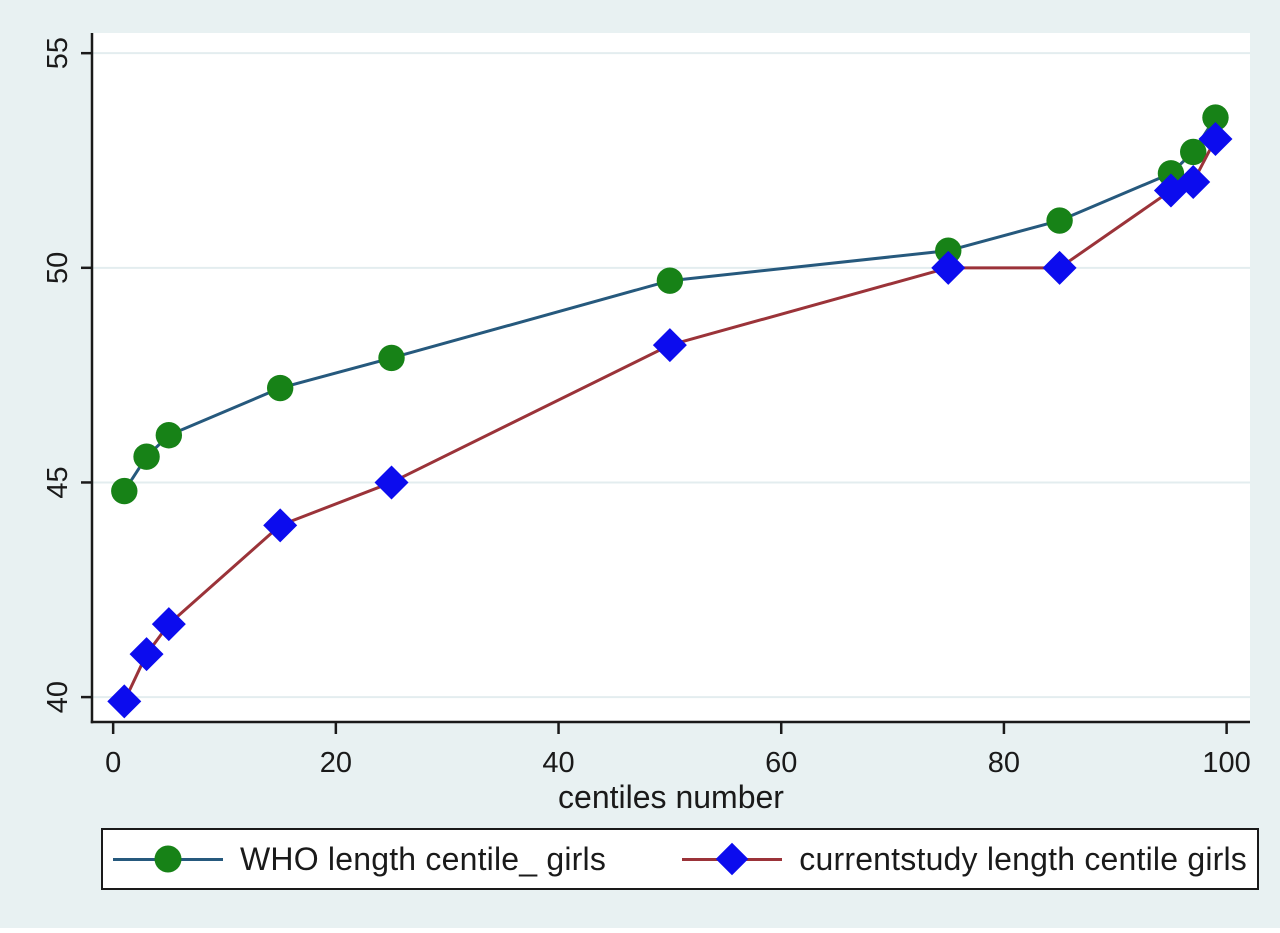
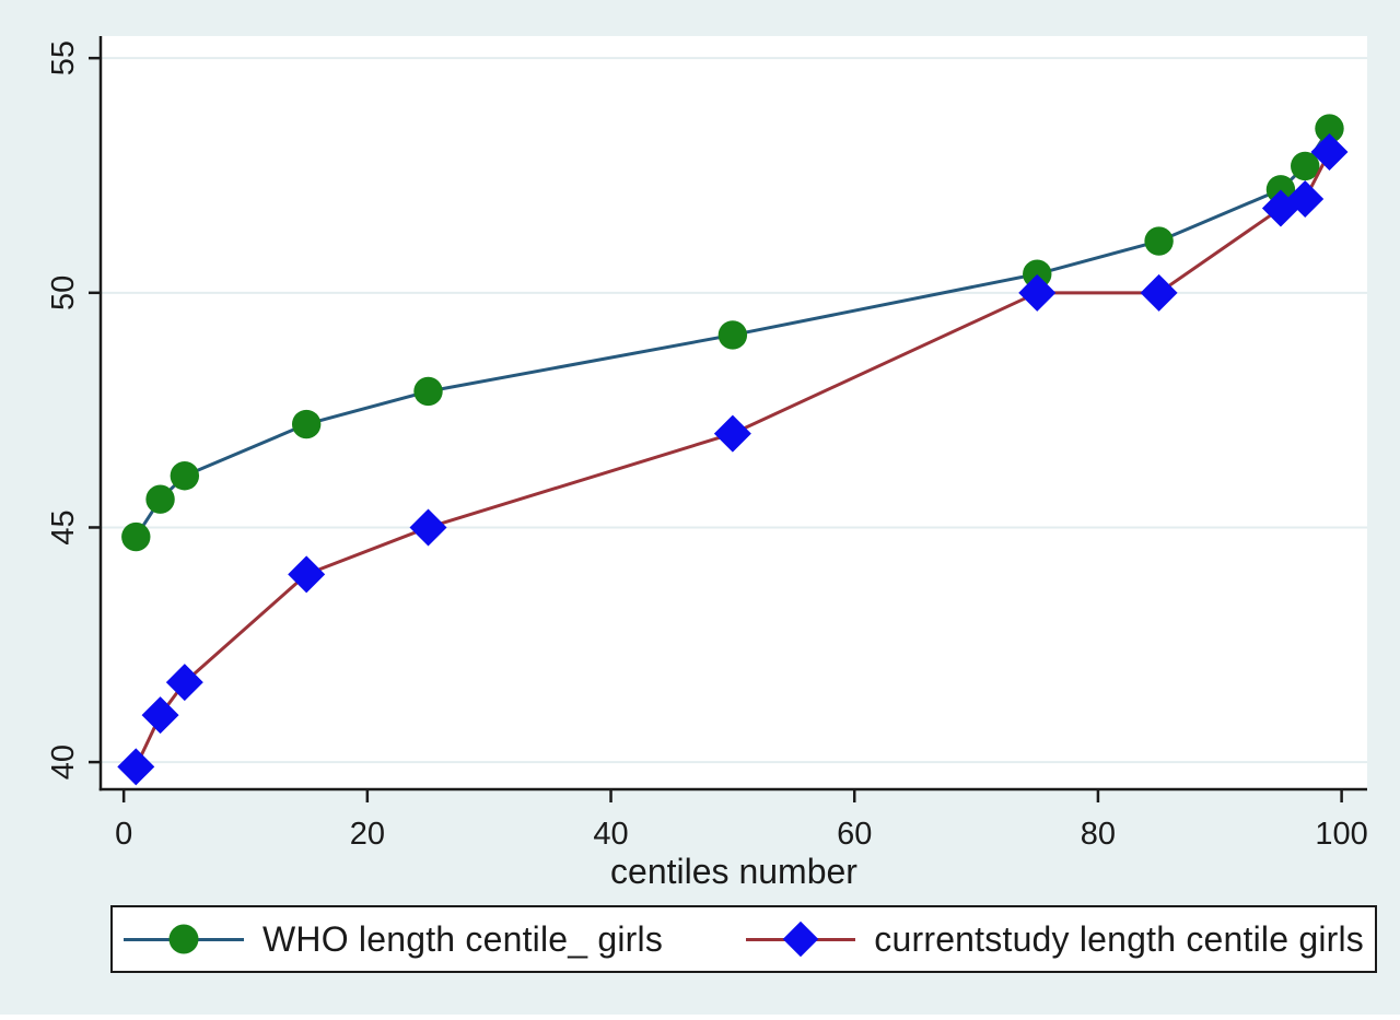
WHO length centile_ girls/50: 49.7 -> 49.1
currentstudy length centile girls/50: 48.2 -> 47.0
